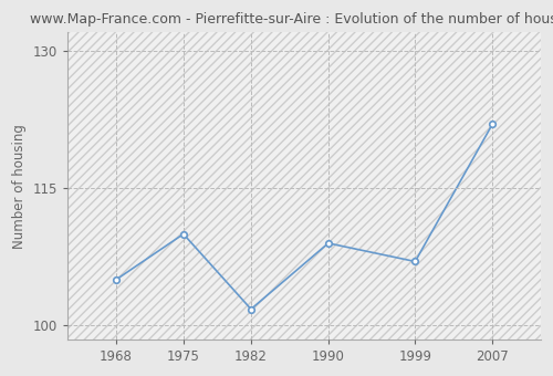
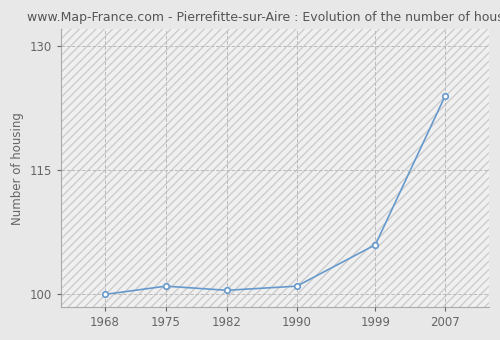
1968: 105.0 -> 100.0
1975: 110.0 -> 101.0
1982: 101.8 -> 100.5
1990: 109.0 -> 101.0
1999: 107.0 -> 106.0
2007: 122.0 -> 124.0
